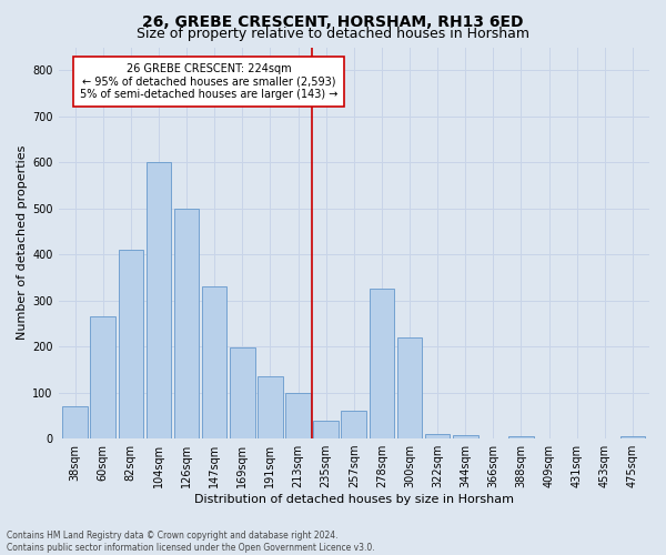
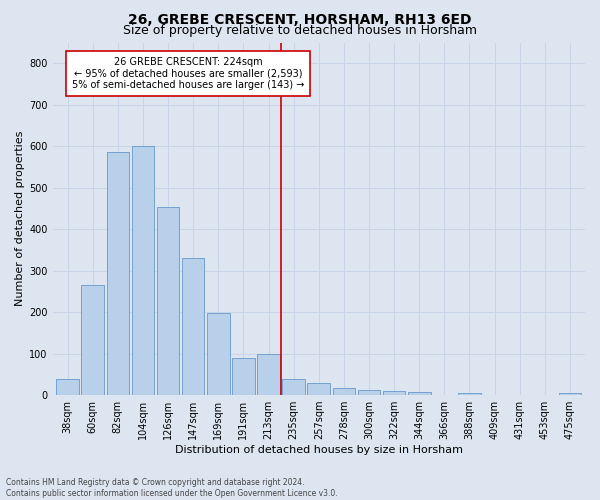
38sqm: 70 -> 38
82sqm: 410 -> 585
126sqm: 500 -> 453
191sqm: 135 -> 90
257sqm: 60 -> 30
278sqm: 325 -> 18
300sqm: 220 -> 12
